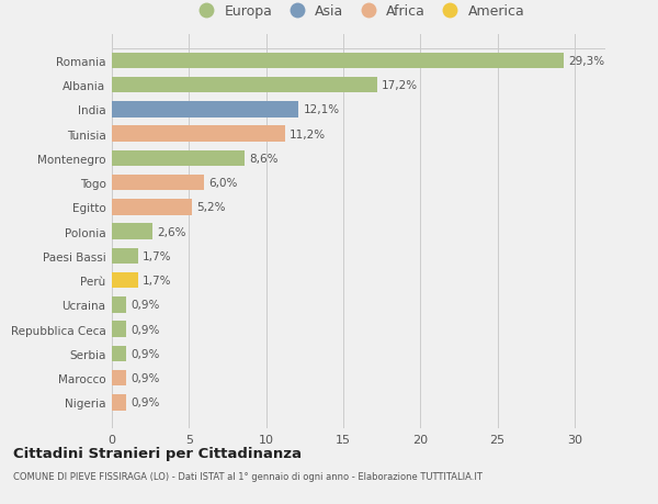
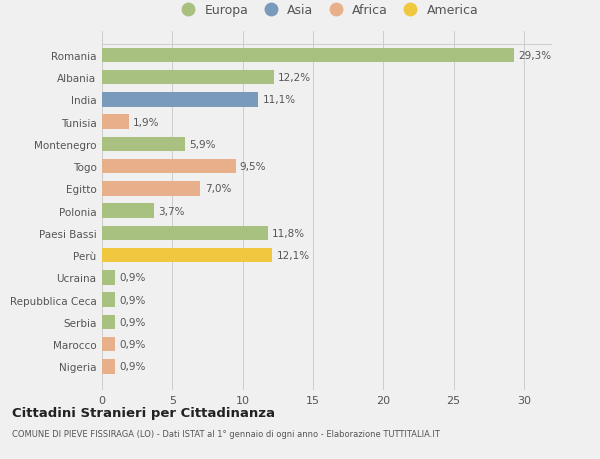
Albania: 17,2% -> 12,2%
India: 12,1% -> 11,1%
Tunisia: 11,2% -> 1,9%
Montenegro: 8,6% -> 5,9%
Togo: 6,0% -> 9,5%
Egitto: 5,2% -> 7,0%
Polonia: 2,6% -> 3,7%
Paesi Bassi: 1,7% -> 11,8%
Perù: 1,7% -> 12,1%
